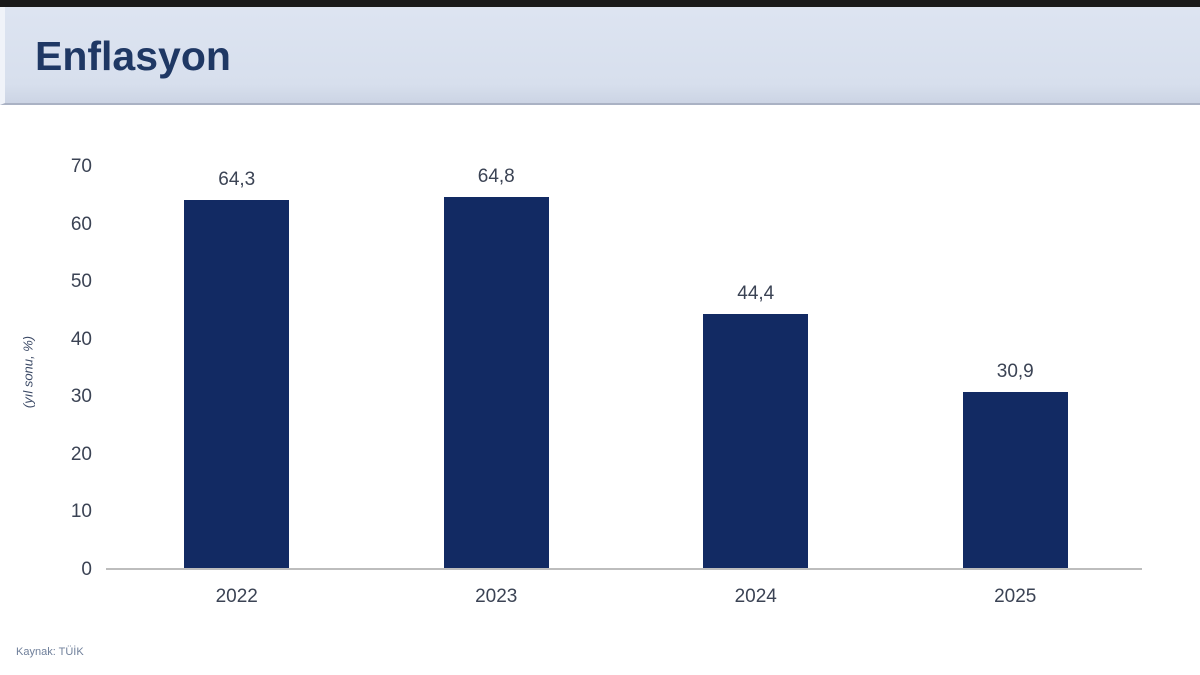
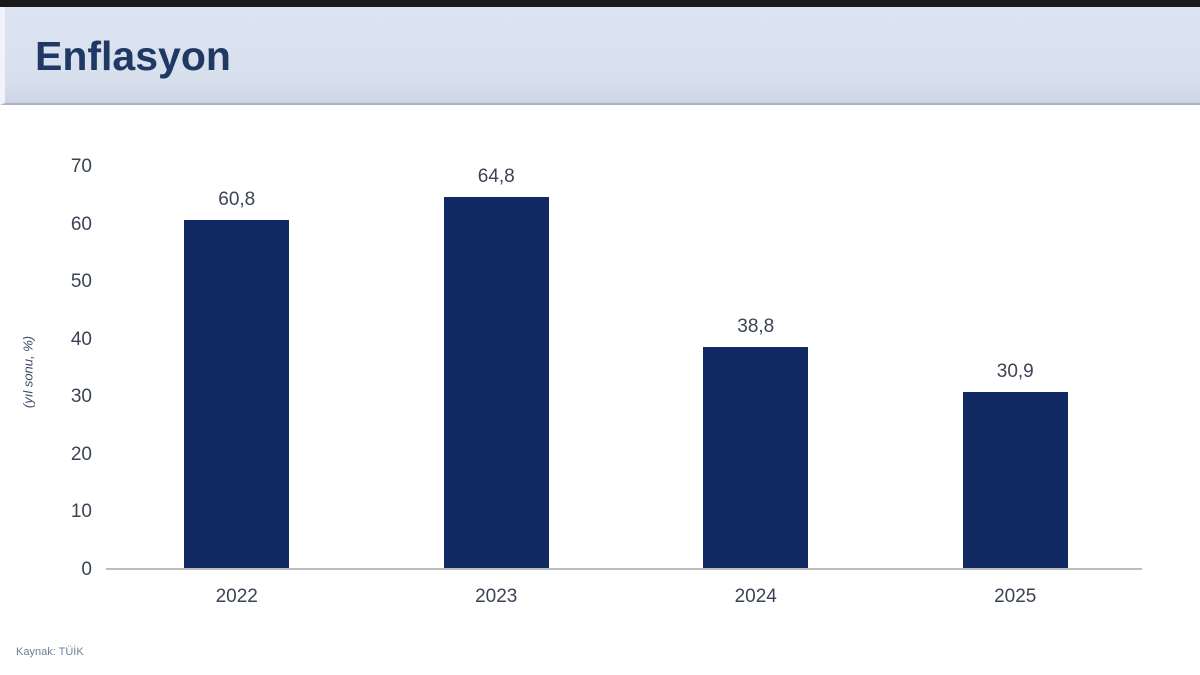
2022: 64,3 -> 60,8
2024: 44,4 -> 38,8
